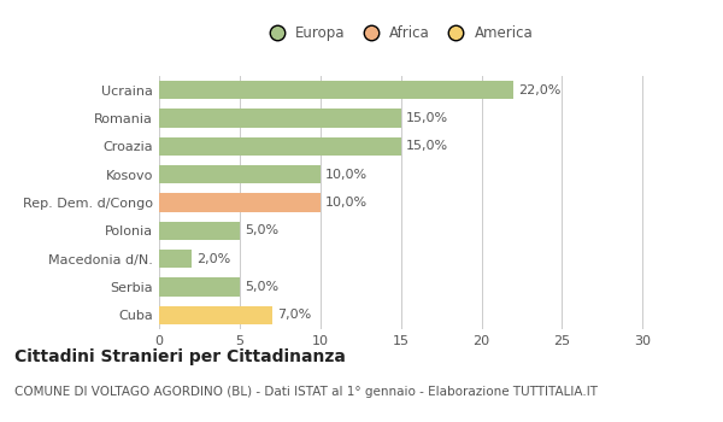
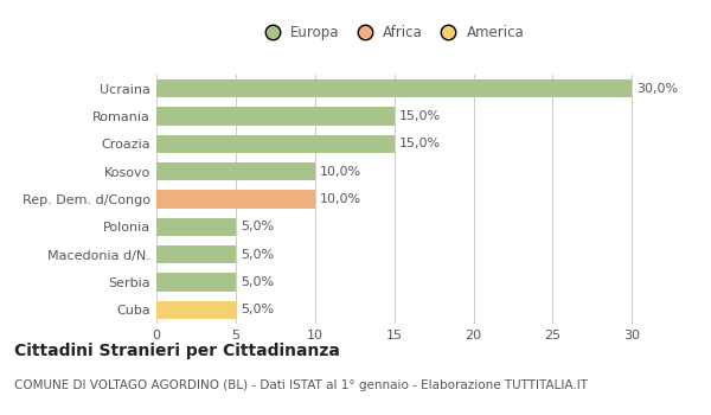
Ucraina: 22,0% -> 30,0%
Macedonia d/N.: 2,0% -> 5,0%
Cuba: 7,0% -> 5,0%
